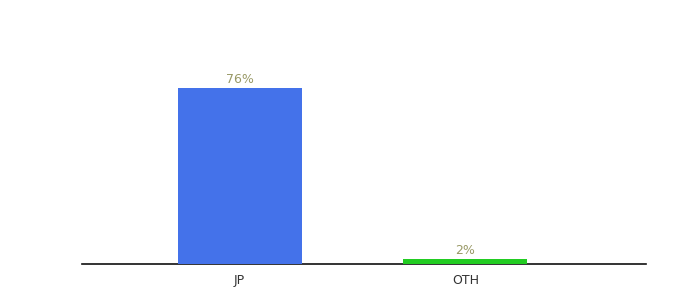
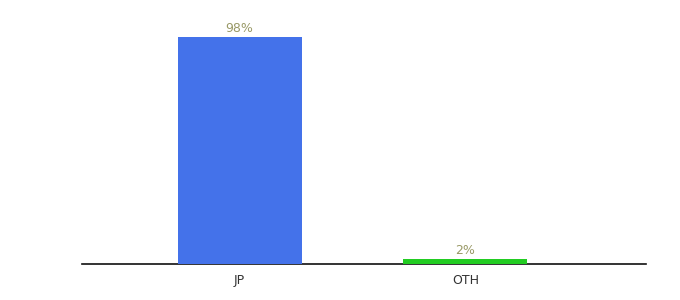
JP: 76% -> 98%
